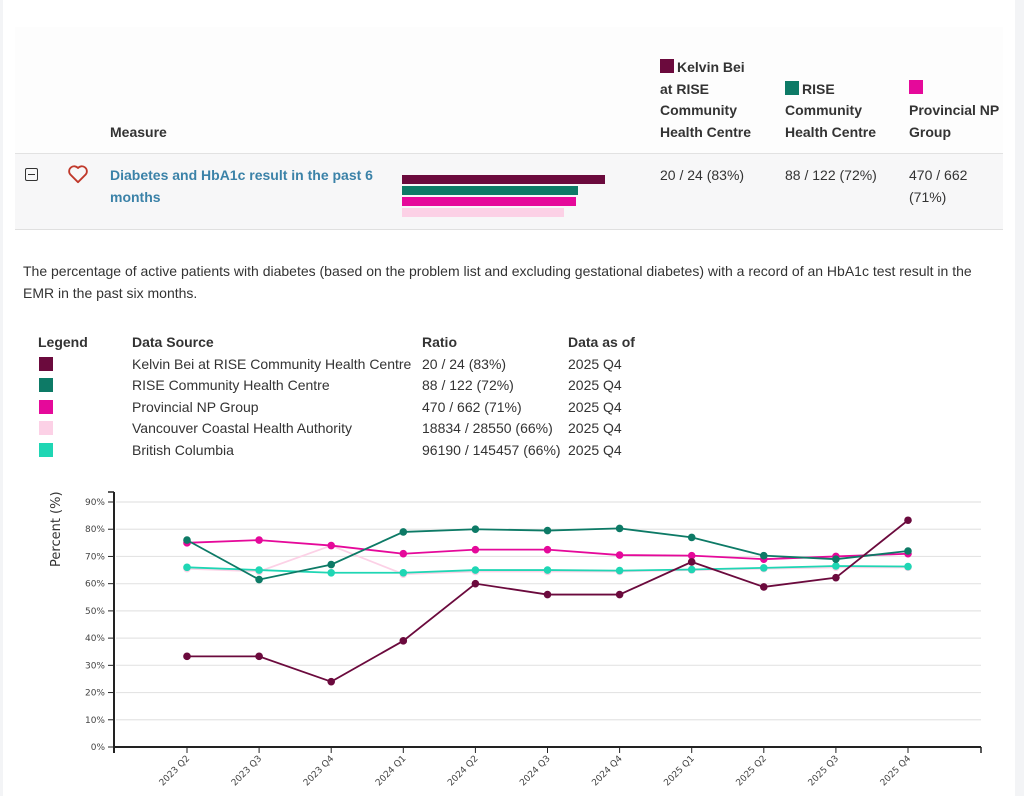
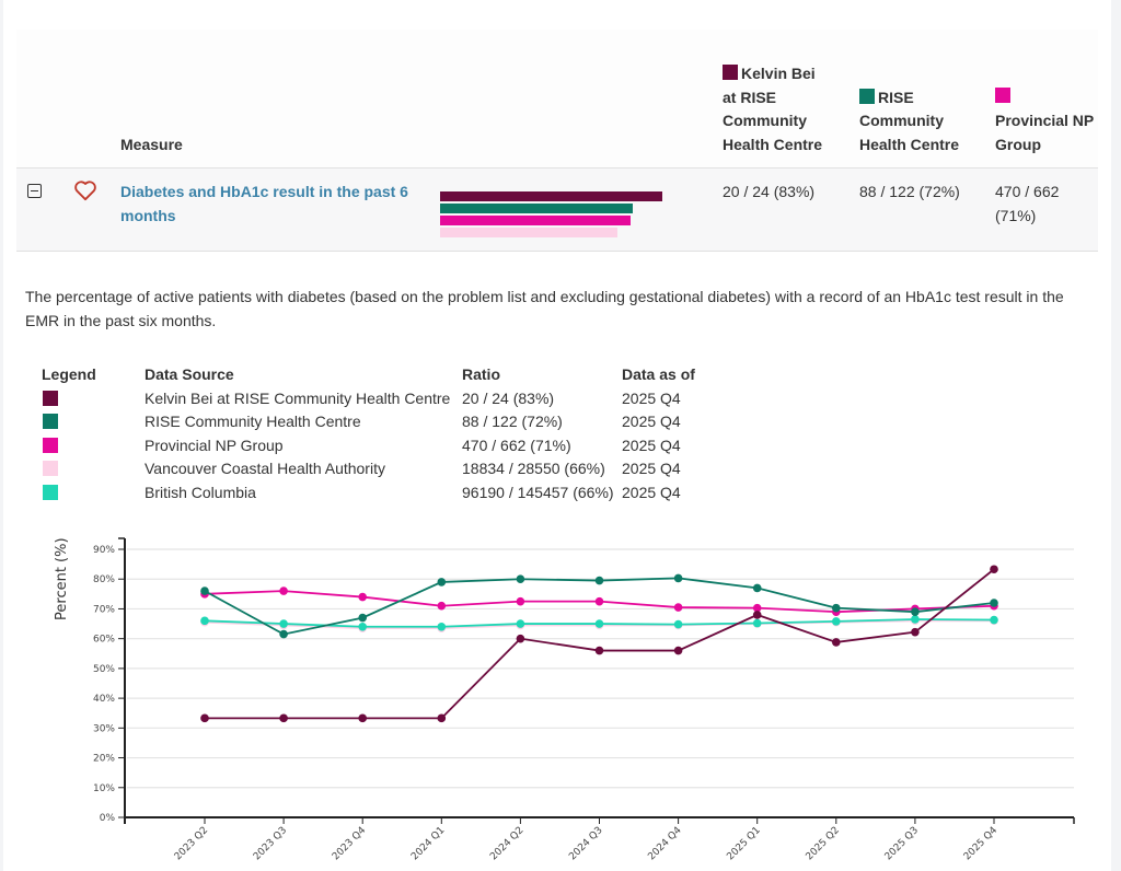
Vancouver Coastal Health Authority/2023 Q4: 74% -> 64%
Kelvin Bei at RISE Community Health Centre/2023 Q4: 24% -> 33%
Kelvin Bei at RISE Community Health Centre/2024 Q1: 39% -> 33%
